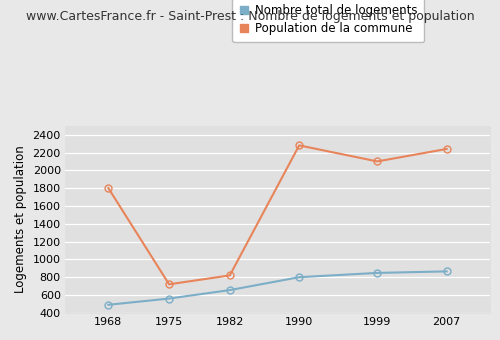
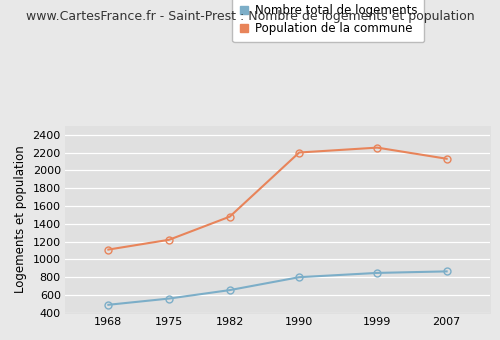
Population de la commune/1968: 1800 -> 1110
Population de la commune/1975: 720 -> 1220
Population de la commune/1982: 820 -> 1480
Population de la commune/1990: 2280 -> 2200
Population de la commune/1999: 2100 -> 2260
Population de la commune/2007: 2240 -> 2130
